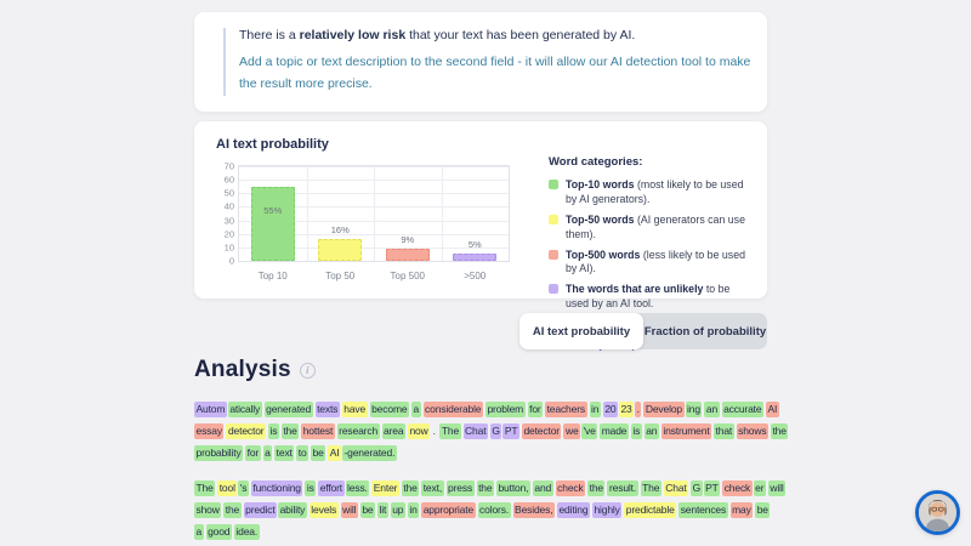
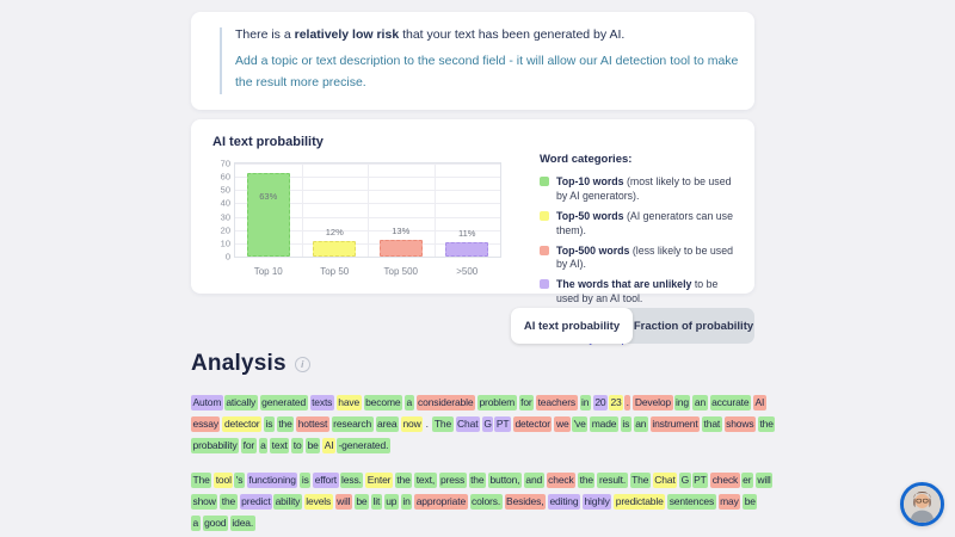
Top 10: 55% -> 63%
Top 50: 16% -> 12%
Top 500: 9% -> 13%
>500: 5% -> 11%
